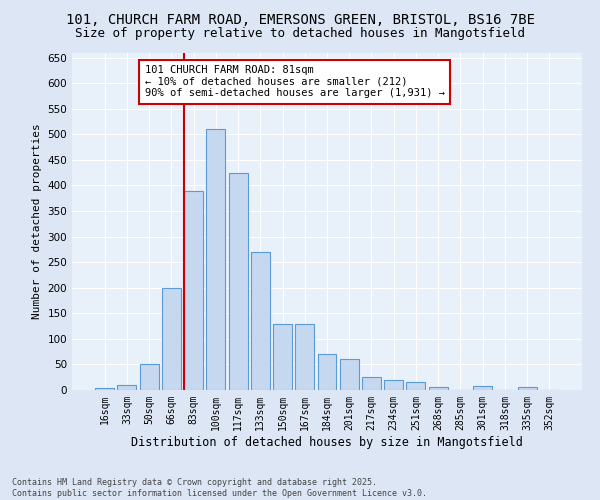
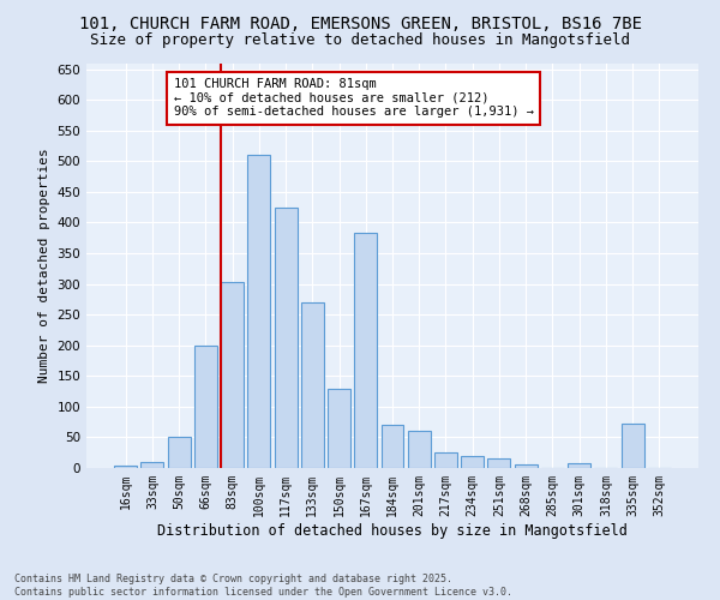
83sqm: 390 -> 304
167sqm: 130 -> 384
335sqm: 5 -> 72
